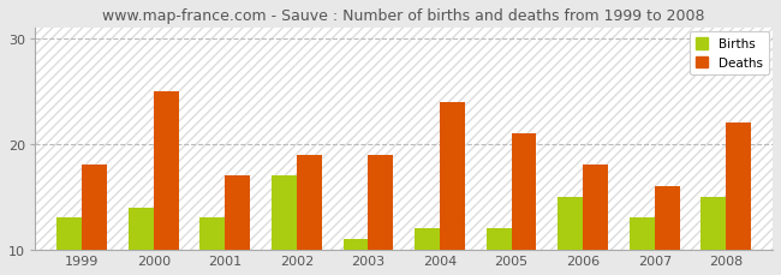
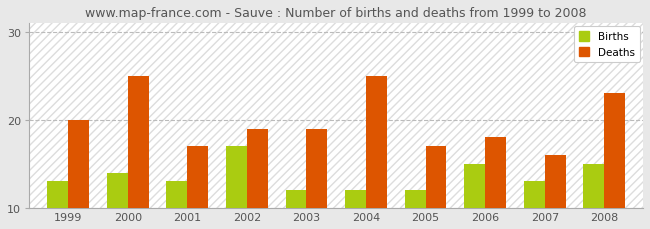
Deaths/1999: 18 -> 20
Births/2003: 11 -> 12
Deaths/2004: 24 -> 25
Deaths/2005: 21 -> 17
Deaths/2008: 22 -> 23
